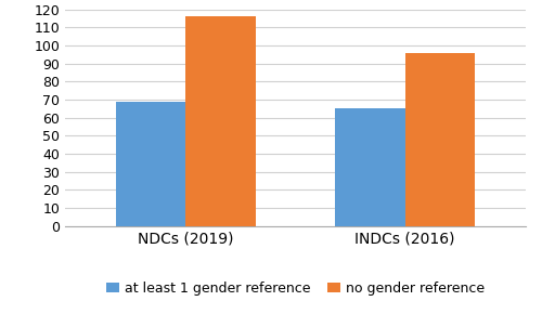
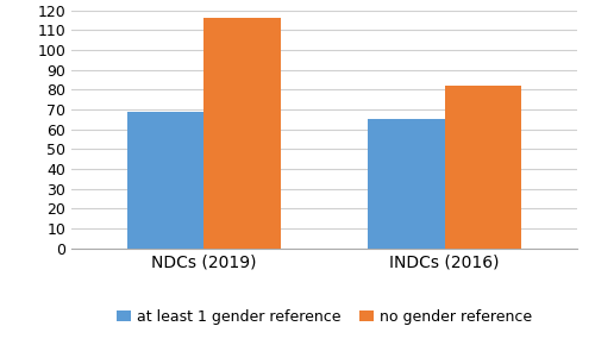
no gender reference/INDCs (2016): 96 -> 82
